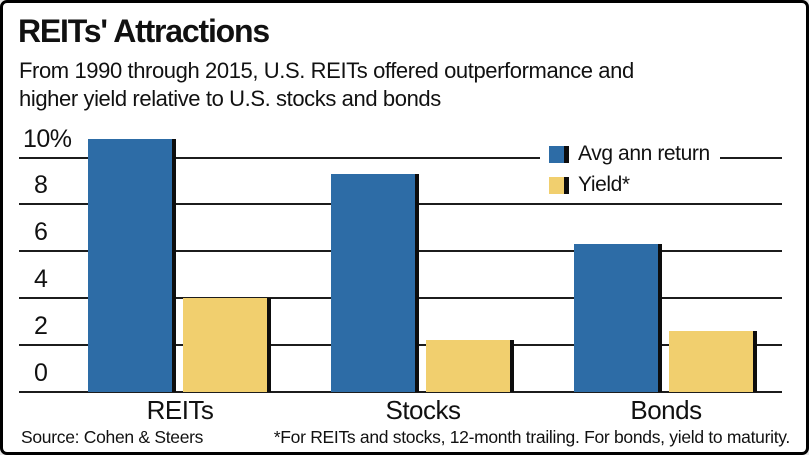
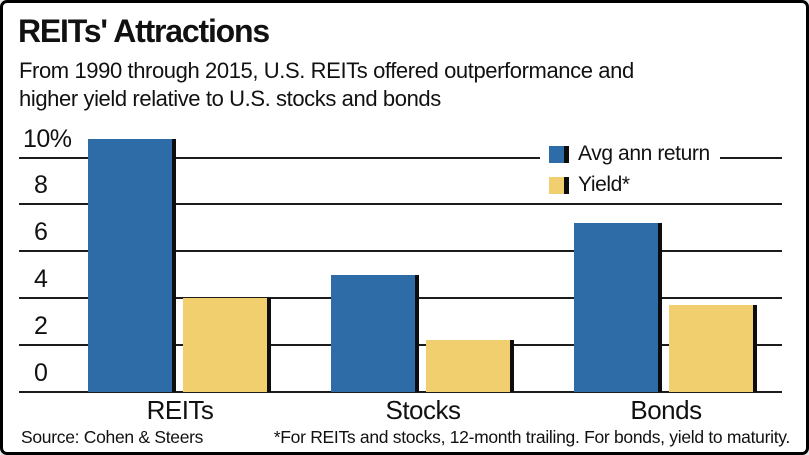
Avg ann return/Stocks: 9.3 -> 5.0
Avg ann return/Bonds: 6.3 -> 7.2
Yield*/Bonds: 2.6 -> 3.7
